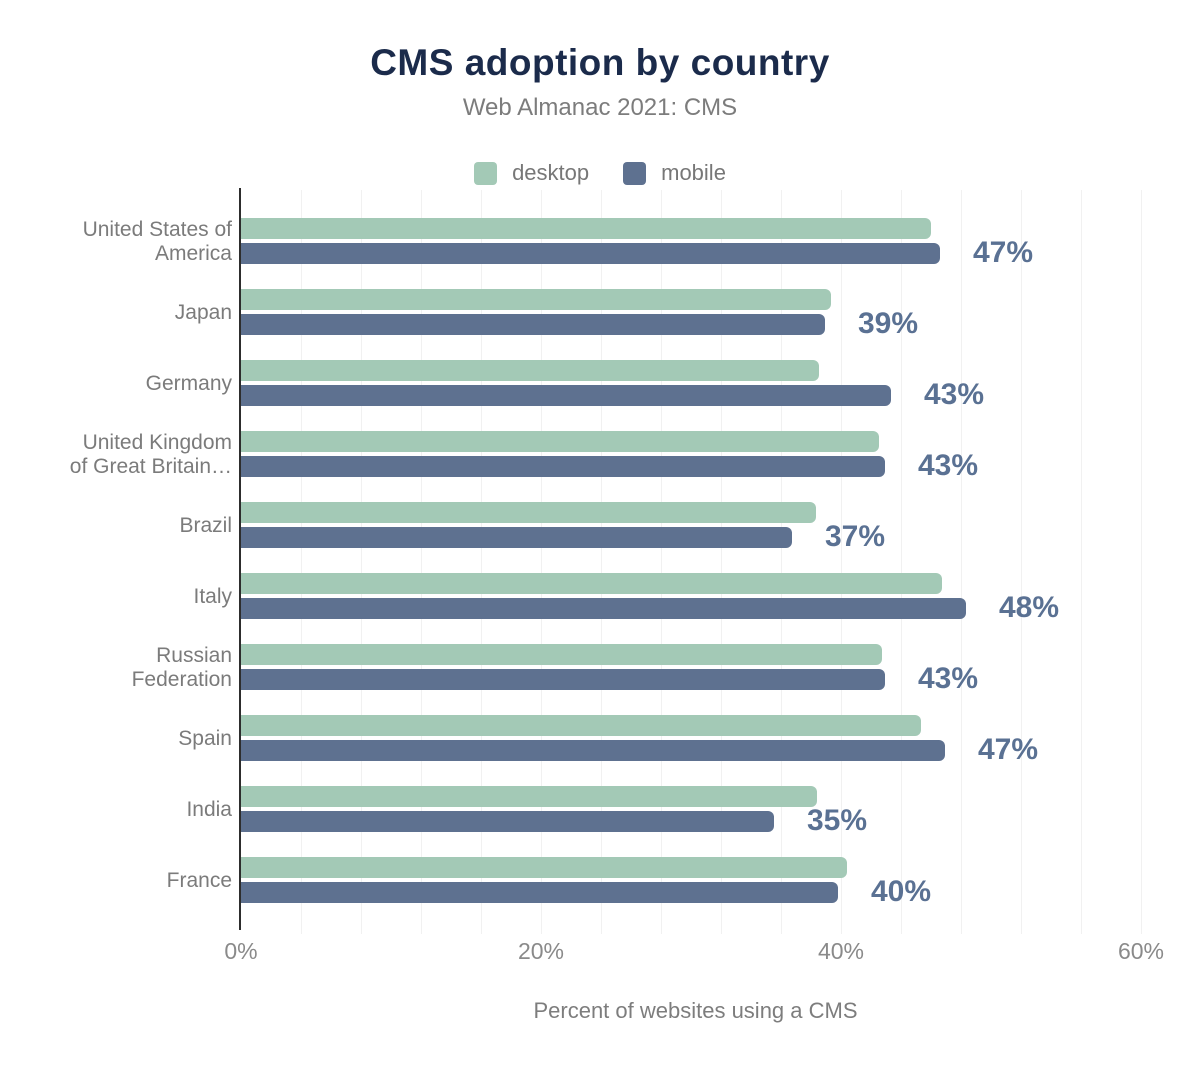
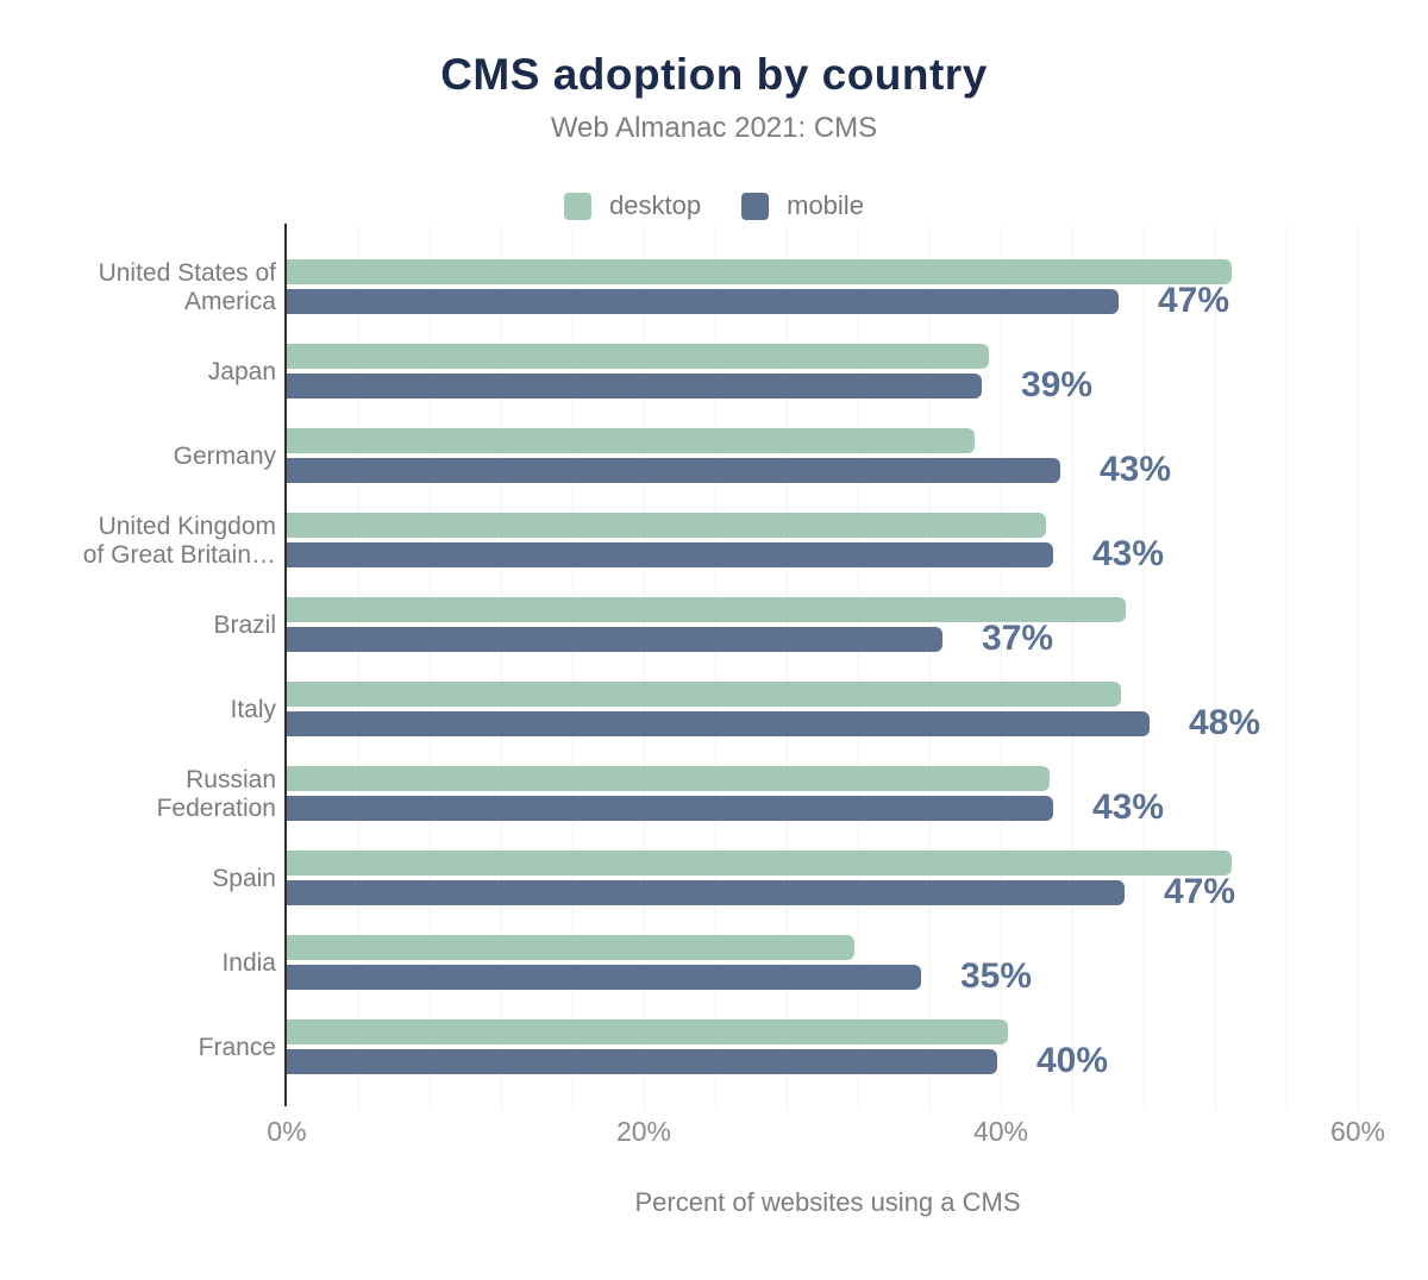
desktop/United States of America: 46.0% -> 52.9%
desktop/Brazil: 38.3% -> 47.0%
desktop/Spain: 45.3% -> 52.9%
desktop/India: 38.4% -> 31.8%
